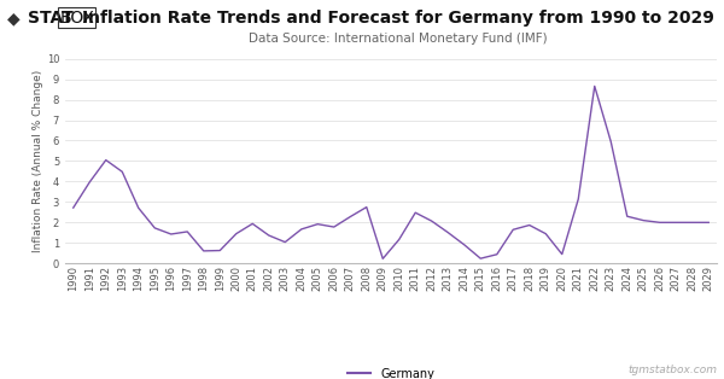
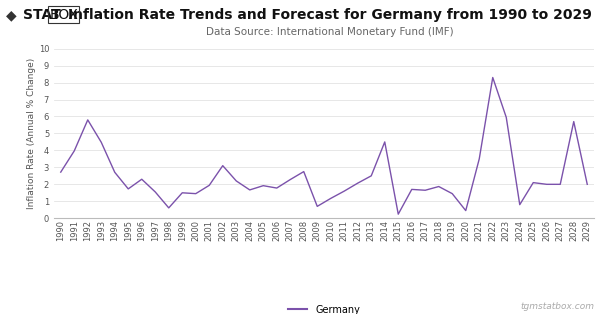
1992: 5.0 -> 5.8
1996: 1.4 -> 2.3
1999: 0.6 -> 1.5
2002: 1.4 -> 3.1
2003: 1.0 -> 2.2
2009: 0.2 -> 0.7
2011: 2.5 -> 1.6
2013: 1.5 -> 2.5
2014: 0.9 -> 4.5
2016: 0.4 -> 1.7
2021: 3.1 -> 3.5
2022: 8.7 -> 8.3
2024: 2.3 -> 0.8
2028: 2.0 -> 5.7
